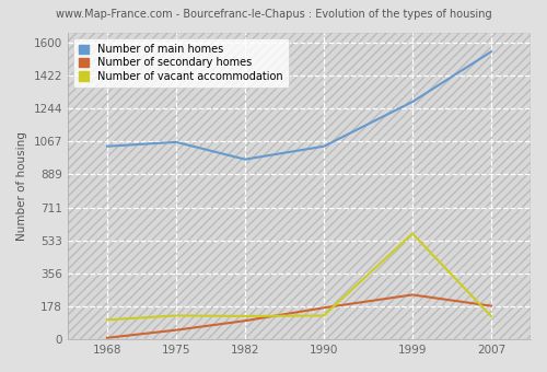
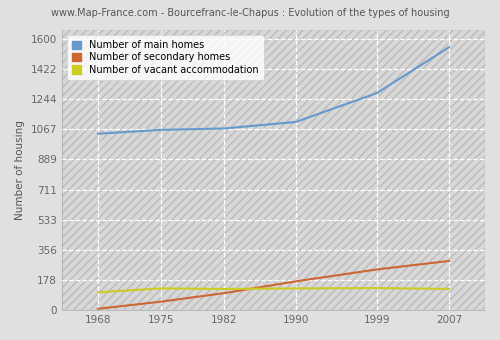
Number of main homes/1982: 970 -> 1070
Number of main homes/1990: 1040 -> 1110
Number of vacant accommodation/1999: 570 -> 130
Number of secondary homes/2007: 180 -> 290
